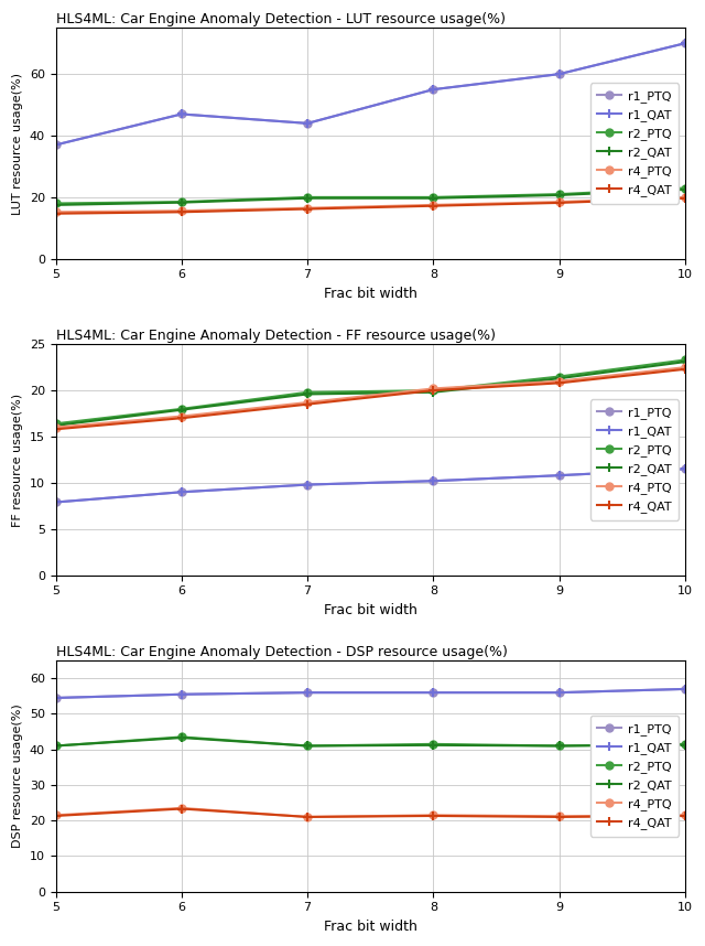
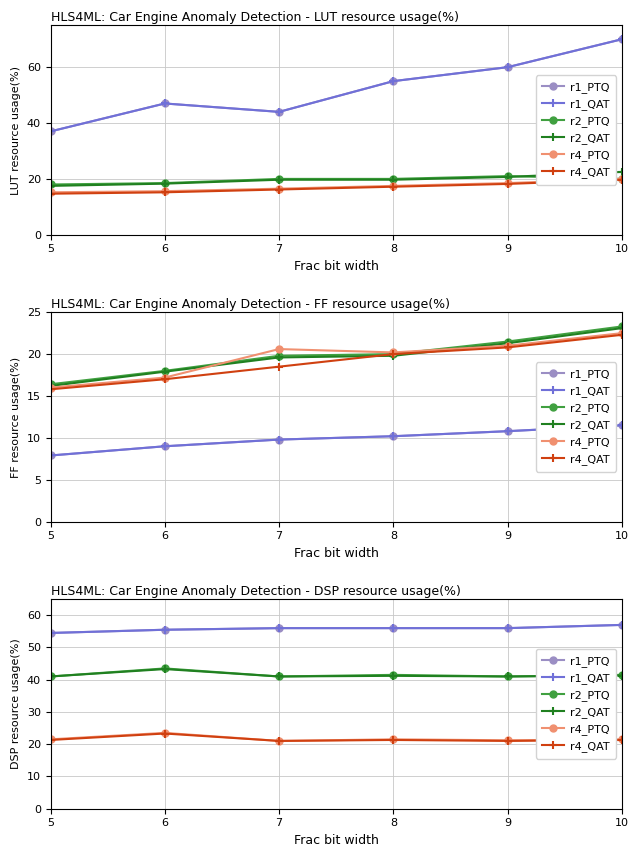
HLS4ML: Car Engine Anomaly Detection - LUT resource usage(%)/r2_PTQ/10: 23.0 -> 20.0
HLS4ML: Car Engine Anomaly Detection - FF resource usage(%)/r4_PTQ/7: 18.7 -> 20.6
